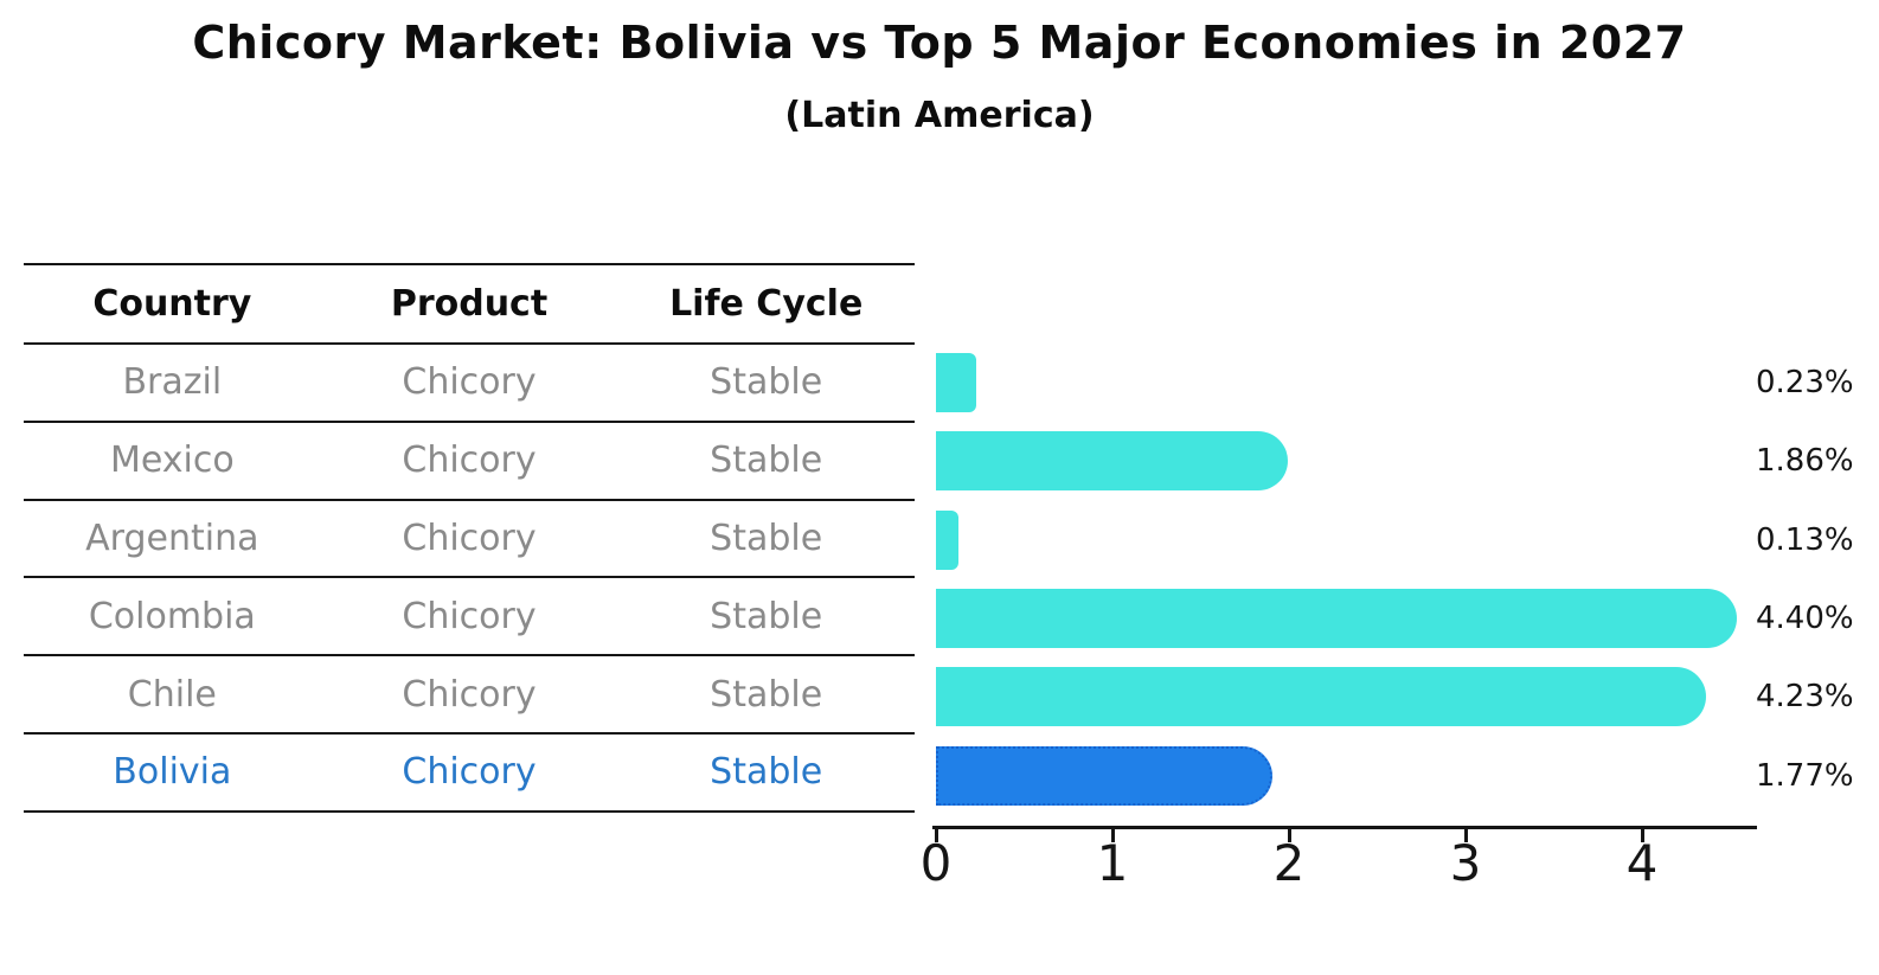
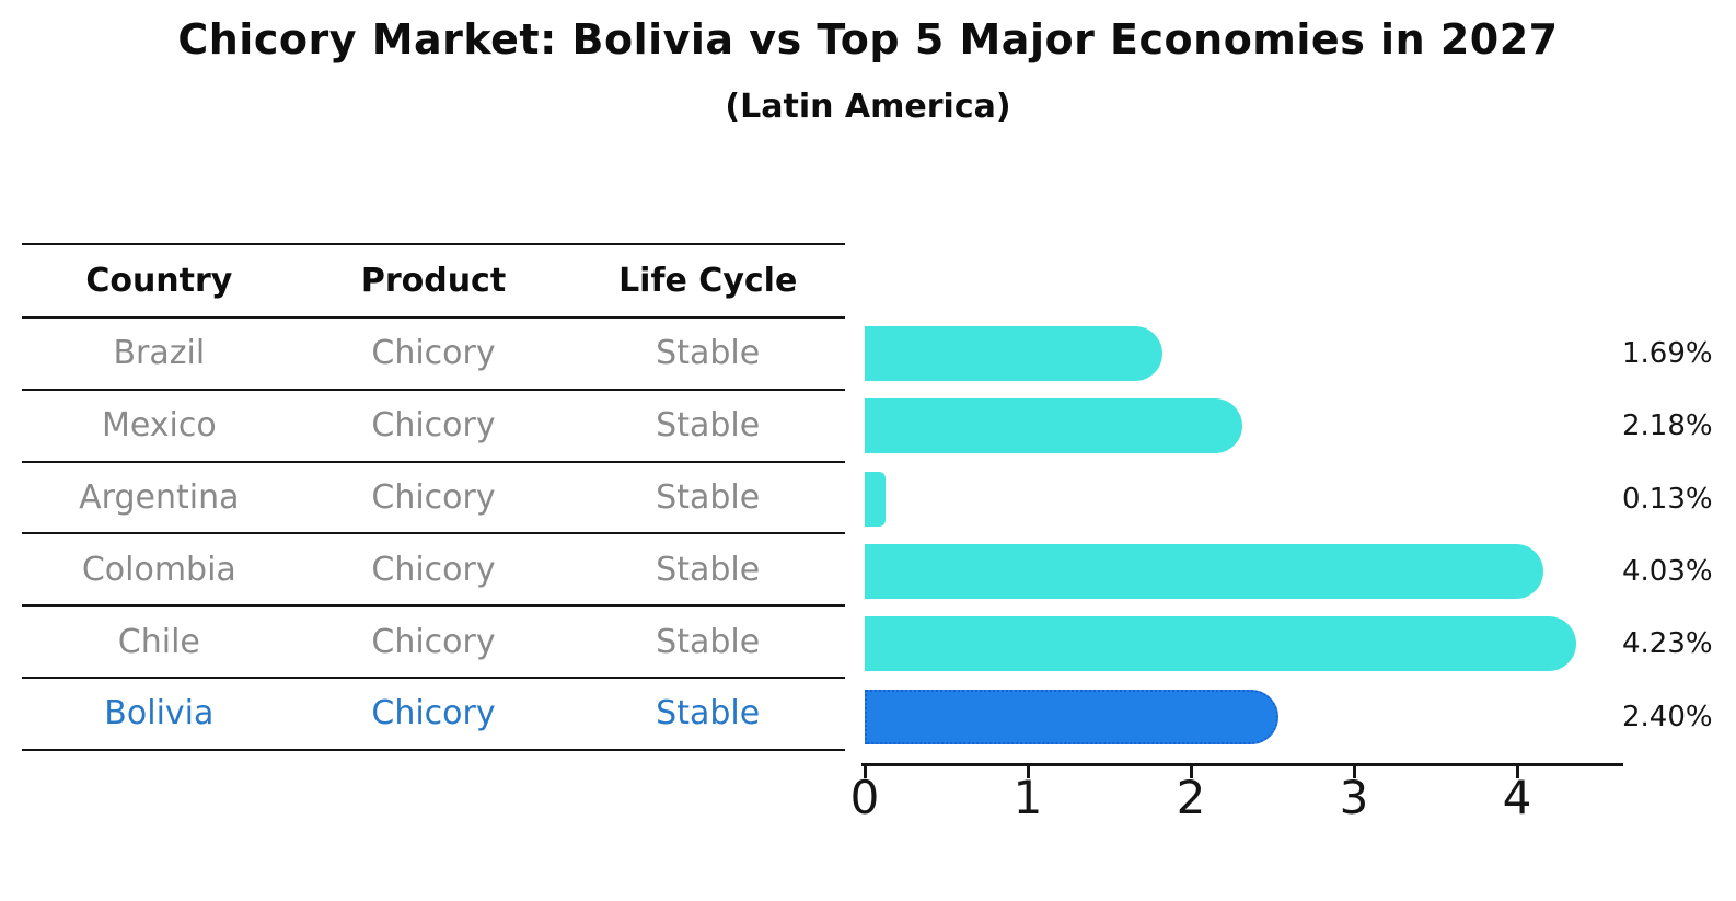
Brazil: 0.23% -> 1.69%
Mexico: 1.86% -> 2.18%
Colombia: 4.40% -> 4.03%
Bolivia: 1.77% -> 2.40%
